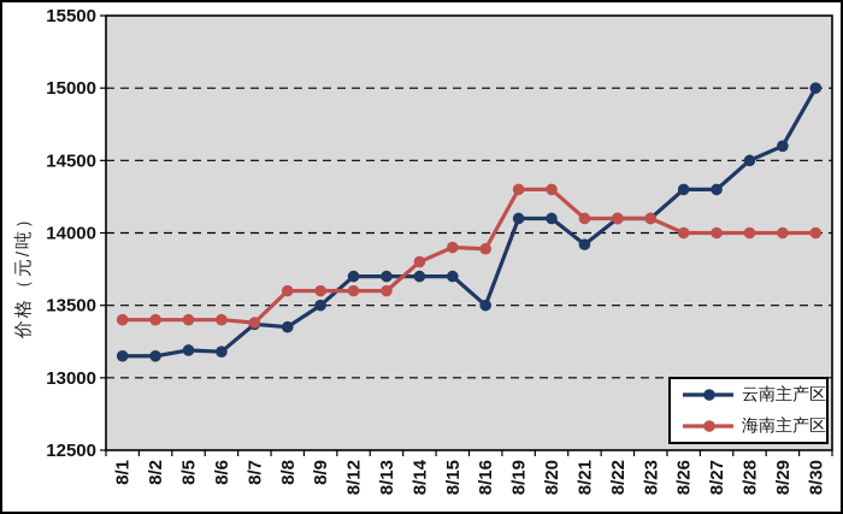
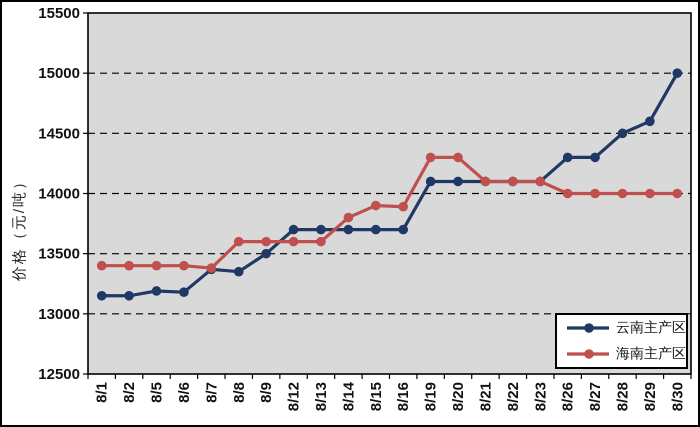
云南主产区/8/16: 13500 -> 13700
云南主产区/8/21: 13920 -> 14100
